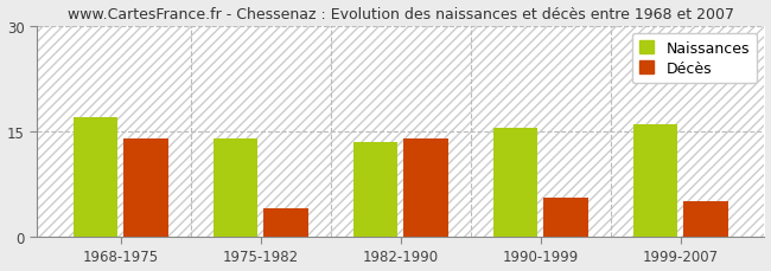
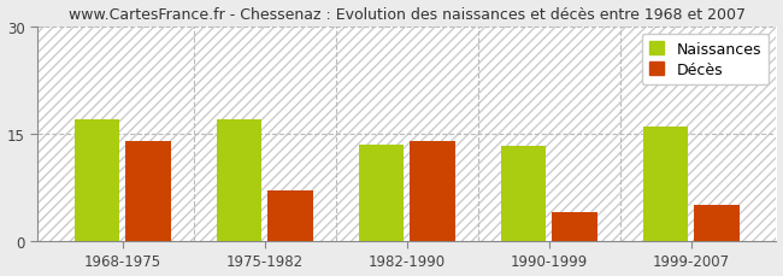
Naissances/1975-1982: 14.0 -> 17.0
Décès/1975-1982: 4.0 -> 7.0
Naissances/1990-1999: 15.5 -> 13.2
Décès/1990-1999: 5.5 -> 4.0
